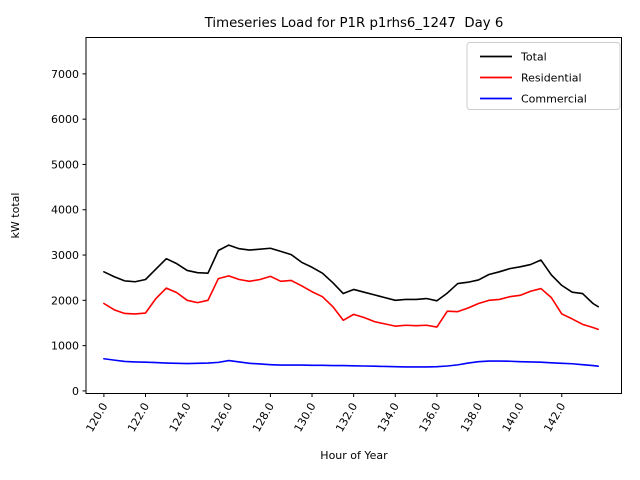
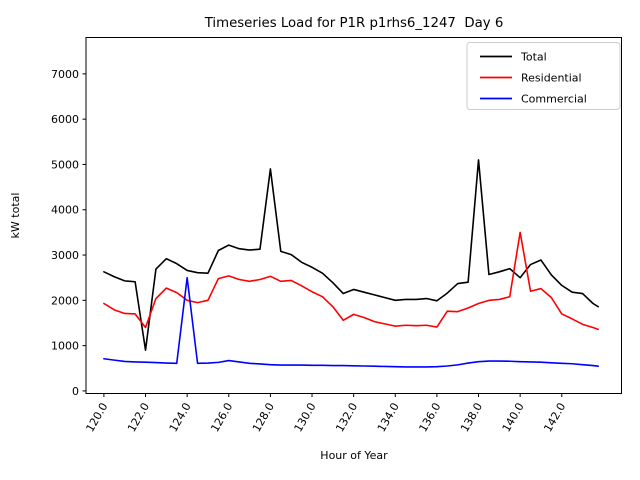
Total/122.0: 2500 -> 900
Residential/122.0: 1700 -> 1400
Commercial/124.0: 600 -> 2500
Total/128.0: 3200 -> 4900
Total/138.0: 2400 -> 5100
Total/140.0: 2700 -> 2500
Residential/140.0: 2100 -> 3500
